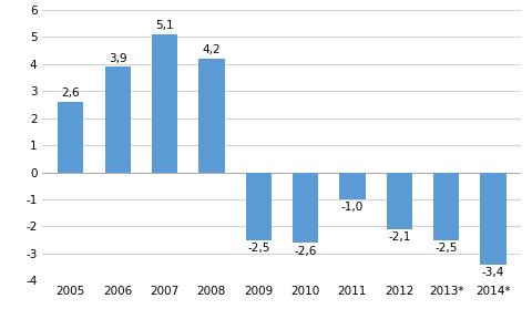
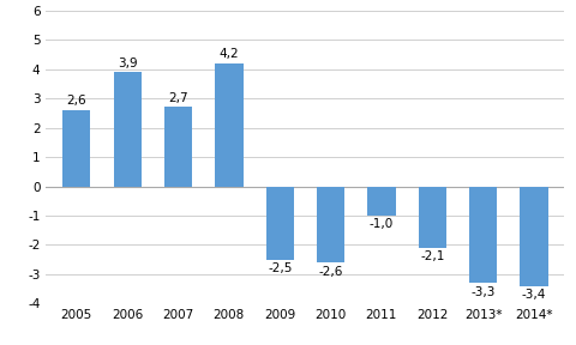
2007: 5,1 -> 2,7
2013*: -2,5 -> -3,3
